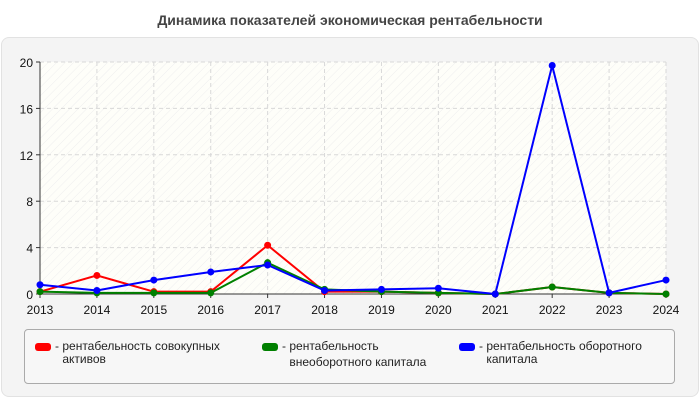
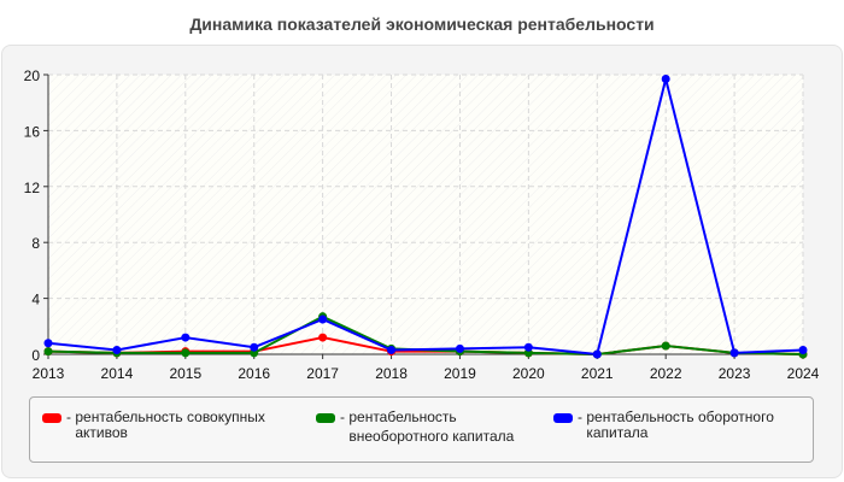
рентабельность совокупных активов/2014: 1.6 -> 0.1
рентабельность оборотного капитала/2016: 1.9 -> 0.5
рентабельность совокупных активов/2017: 4.2 -> 1.2
рентабельность оборотного капитала/2024: 1.2 -> 0.3
